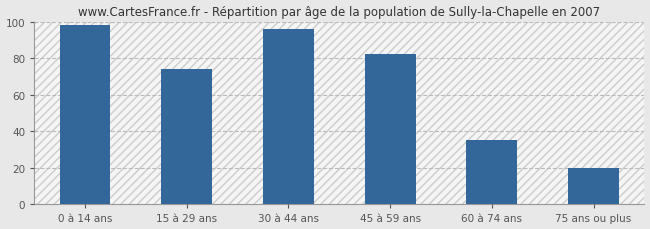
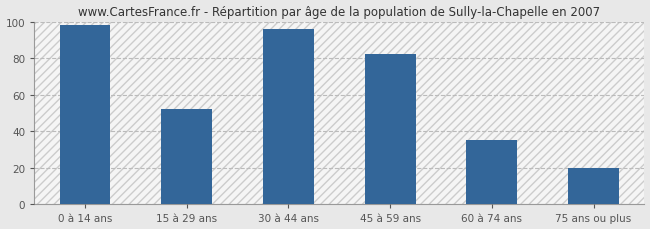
15 à 29 ans: 74 -> 52
